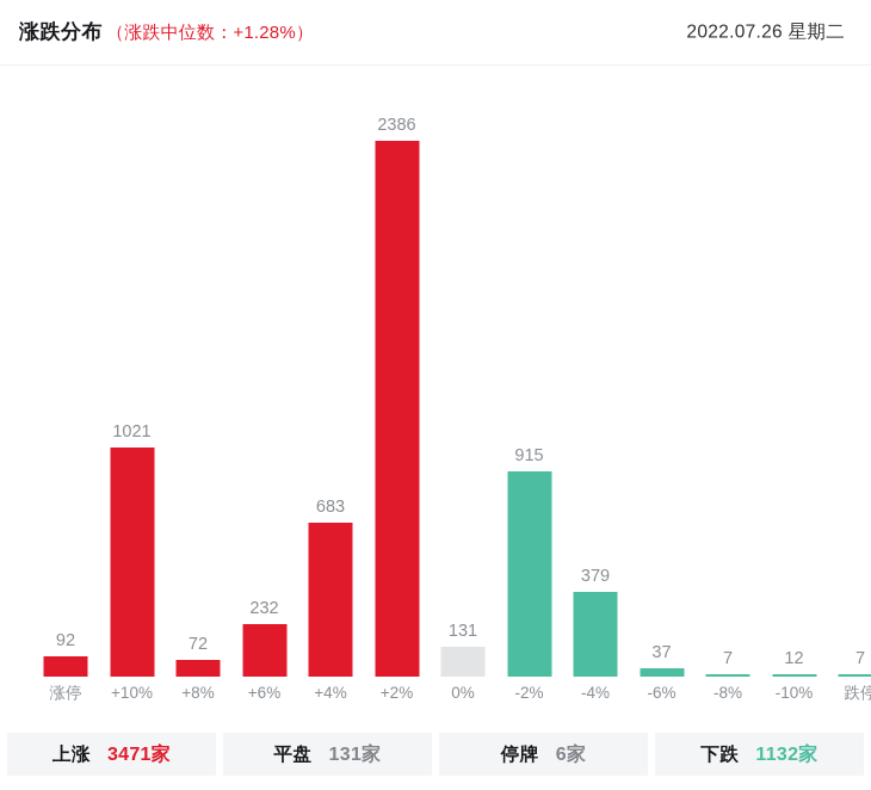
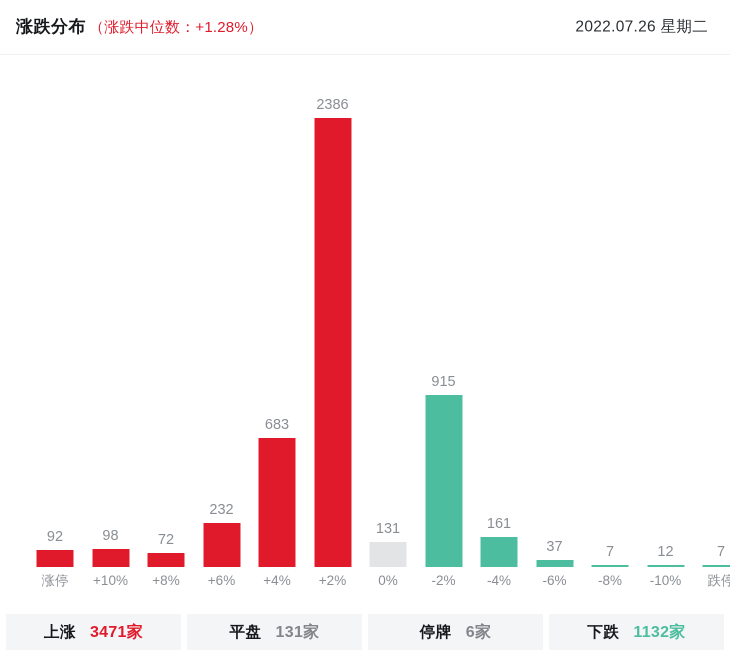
+10%: 1021 -> 98
-4%: 379 -> 161
